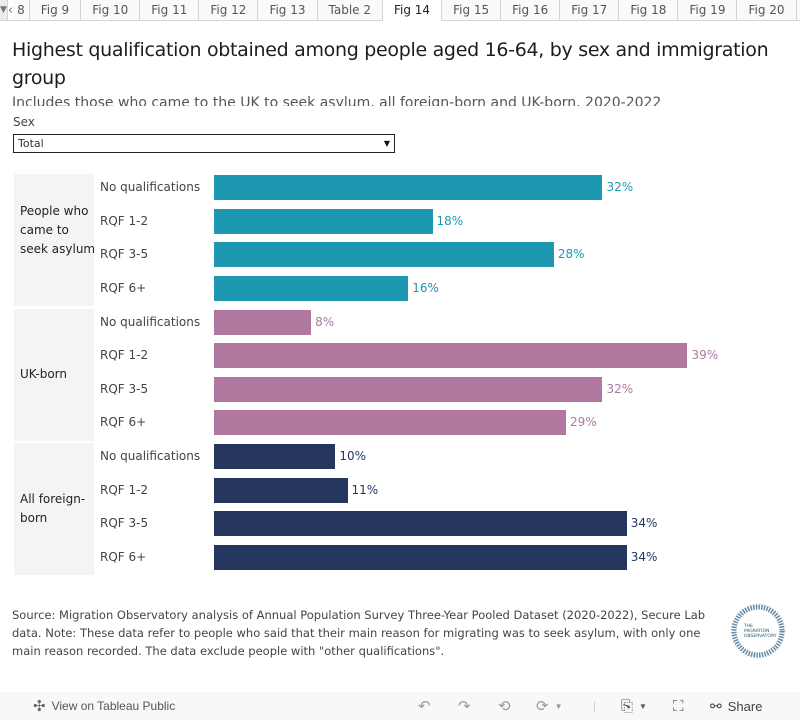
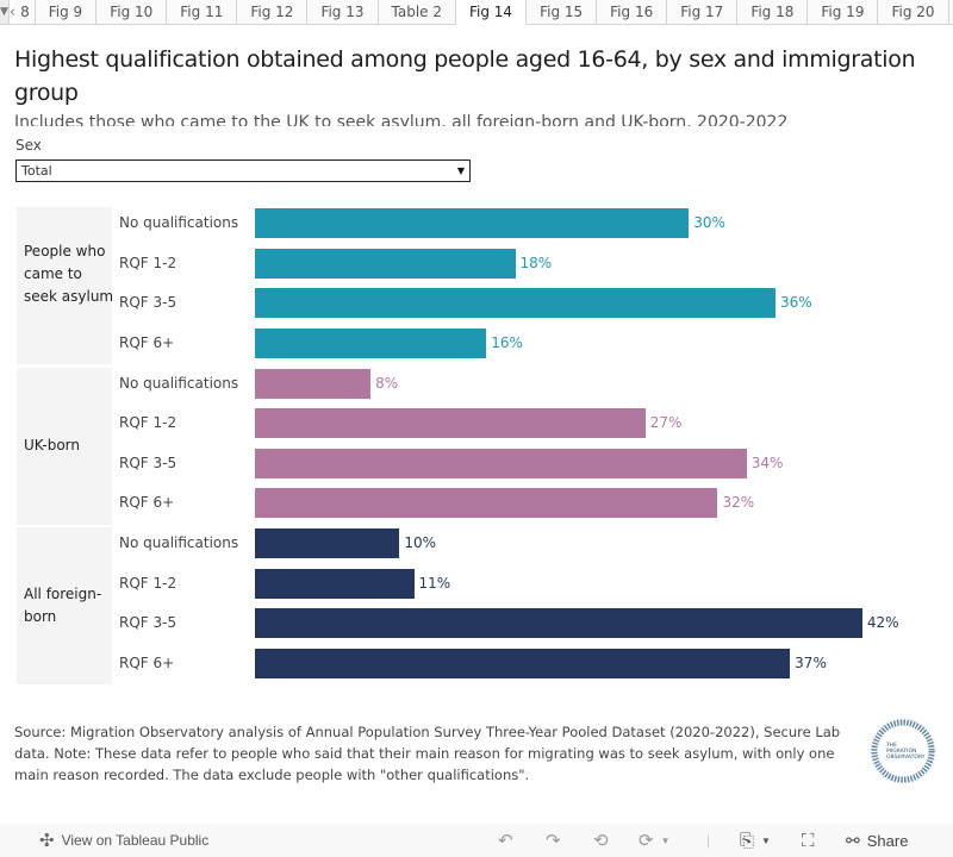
People who came to seek asylum/No qualifications: 32% -> 30%
UK-born/RQF 1-2: 39% -> 27%
People who came to seek asylum/RQF 3-5: 28% -> 36%
UK-born/RQF 3-5: 32% -> 34%
All foreign-born/RQF 3-5: 34% -> 42%
UK-born/RQF 6+: 29% -> 32%
All foreign-born/RQF 6+: 34% -> 37%
